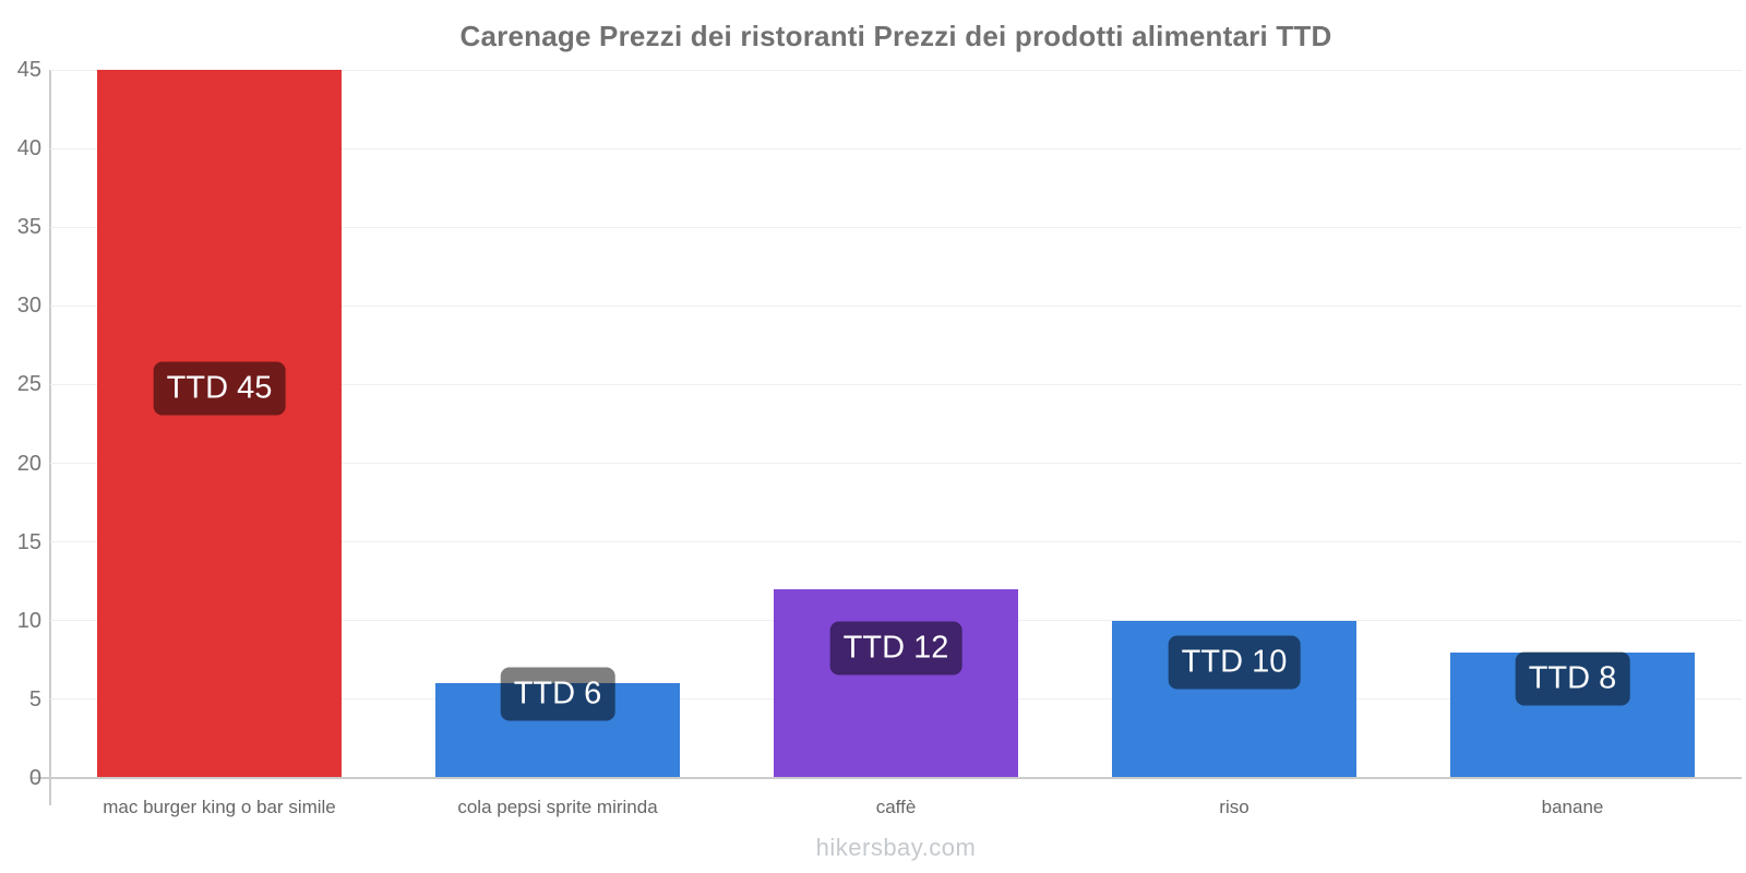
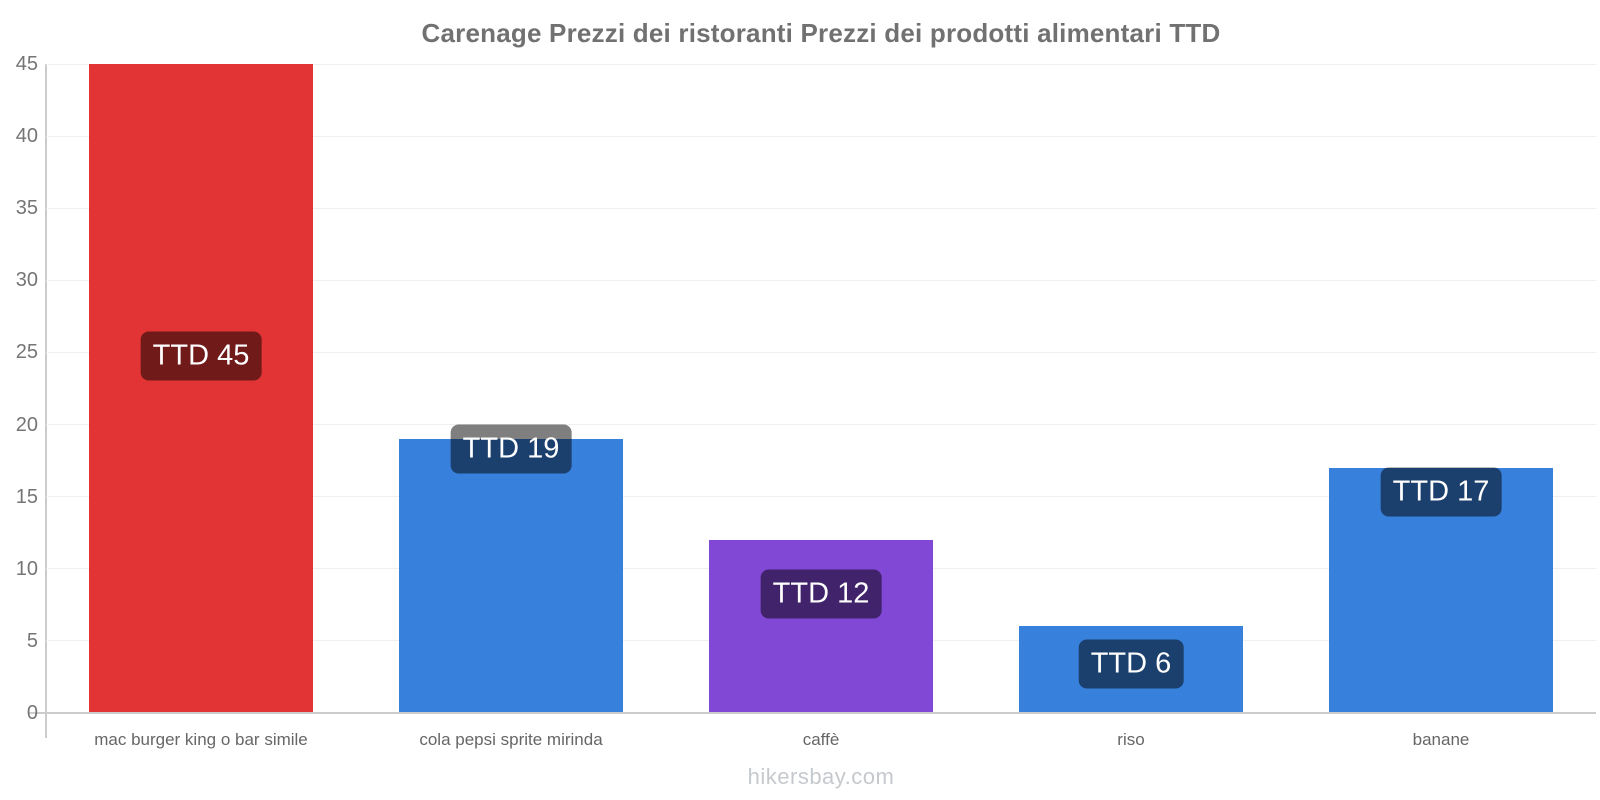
cola pepsi sprite mirinda: 6 -> 19
riso: 10 -> 6
banane: 8 -> 17
